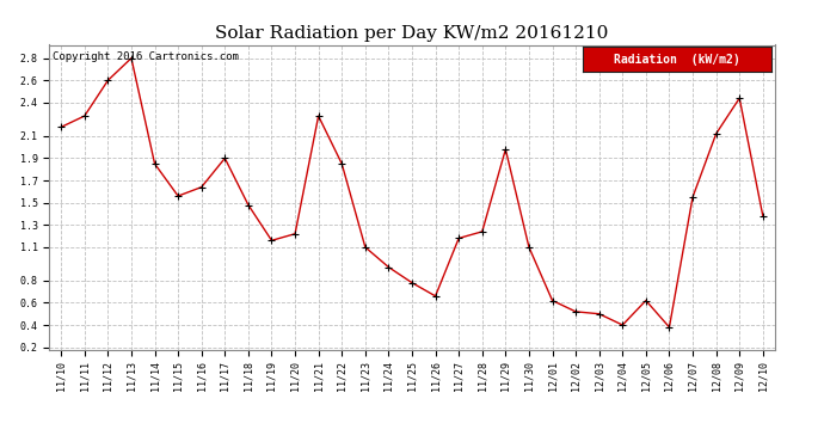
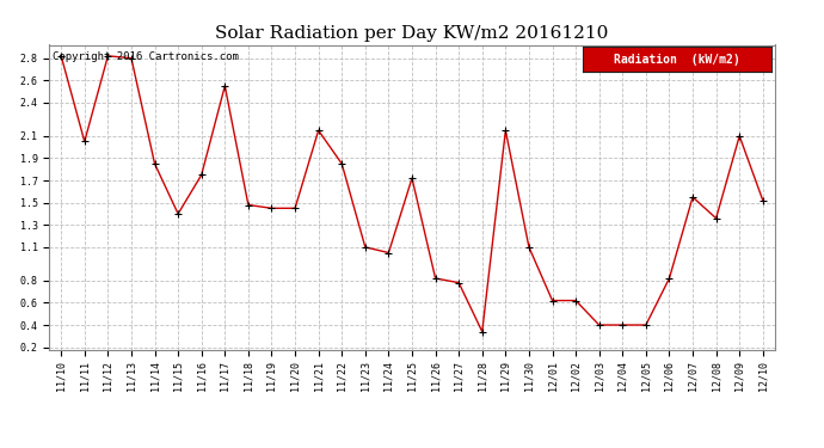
11/10: 2.18 -> 2.82
11/11: 2.28 -> 2.05
11/12: 2.60 -> 2.82
11/15: 1.56 -> 1.40
11/16: 1.64 -> 1.75
11/17: 1.90 -> 2.55
11/19: 1.16 -> 1.45
11/20: 1.22 -> 1.45
11/21: 2.28 -> 2.15
11/24: 0.92 -> 1.05
11/25: 0.78 -> 1.72
11/26: 0.66 -> 0.82
11/27: 1.18 -> 0.78
11/28: 1.24 -> 0.34
11/29: 1.98 -> 2.15
12/02: 0.52 -> 0.62
12/03: 0.50 -> 0.40
12/05: 0.62 -> 0.40
12/06: 0.38 -> 0.82
12/08: 2.12 -> 1.36
12/09: 2.44 -> 2.10
12/10: 1.38 -> 1.52
